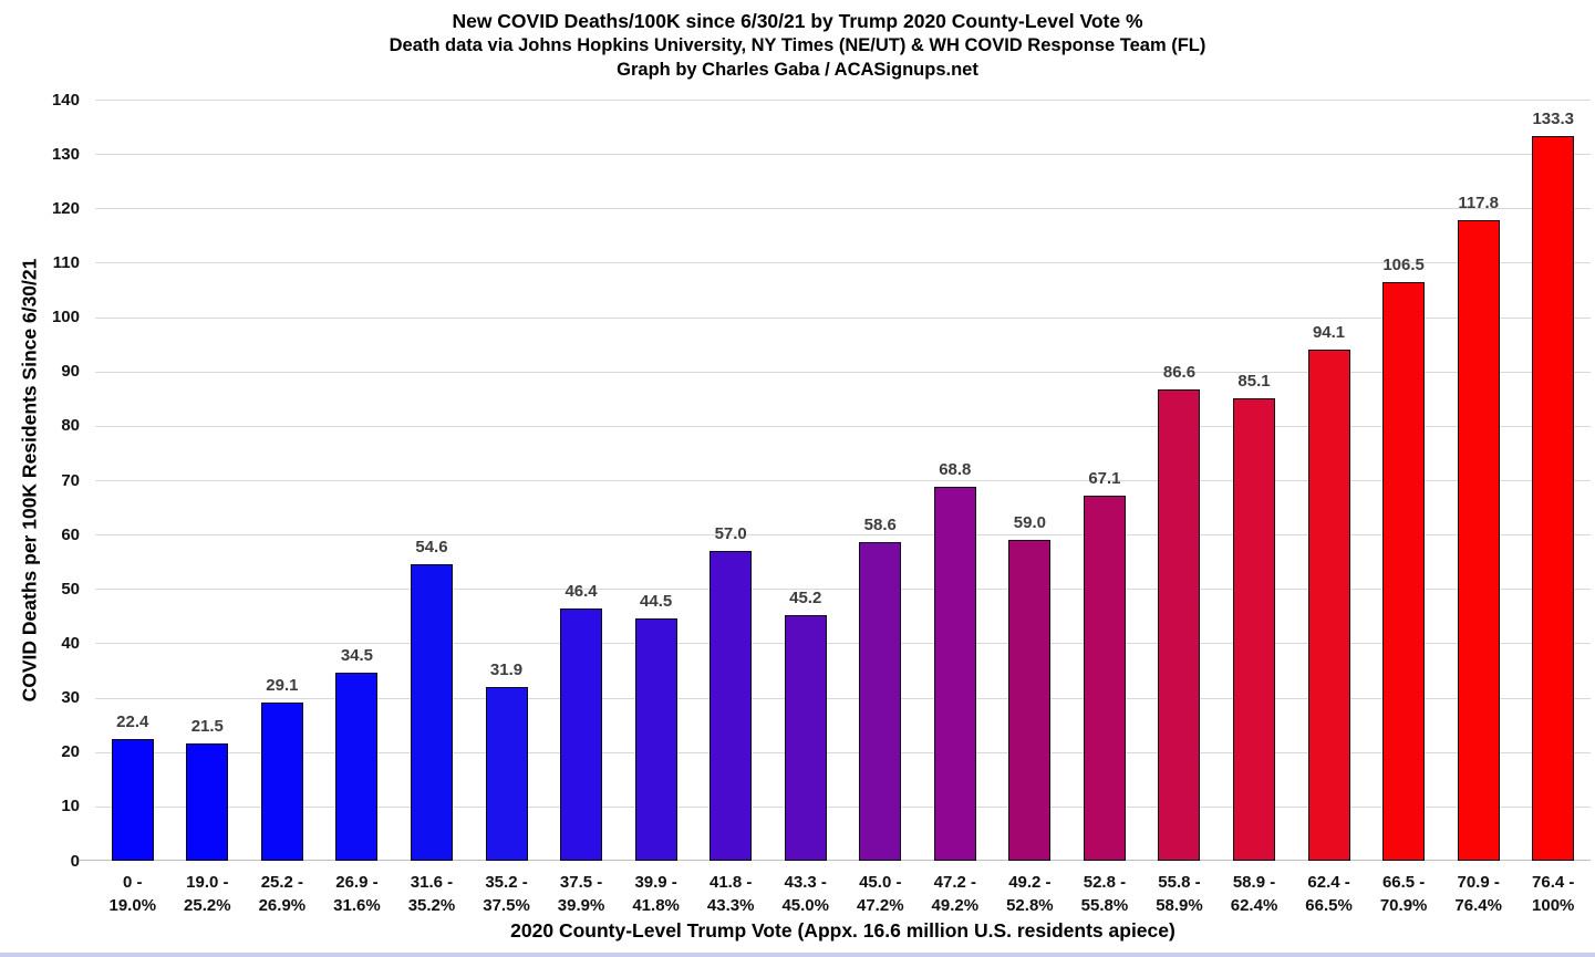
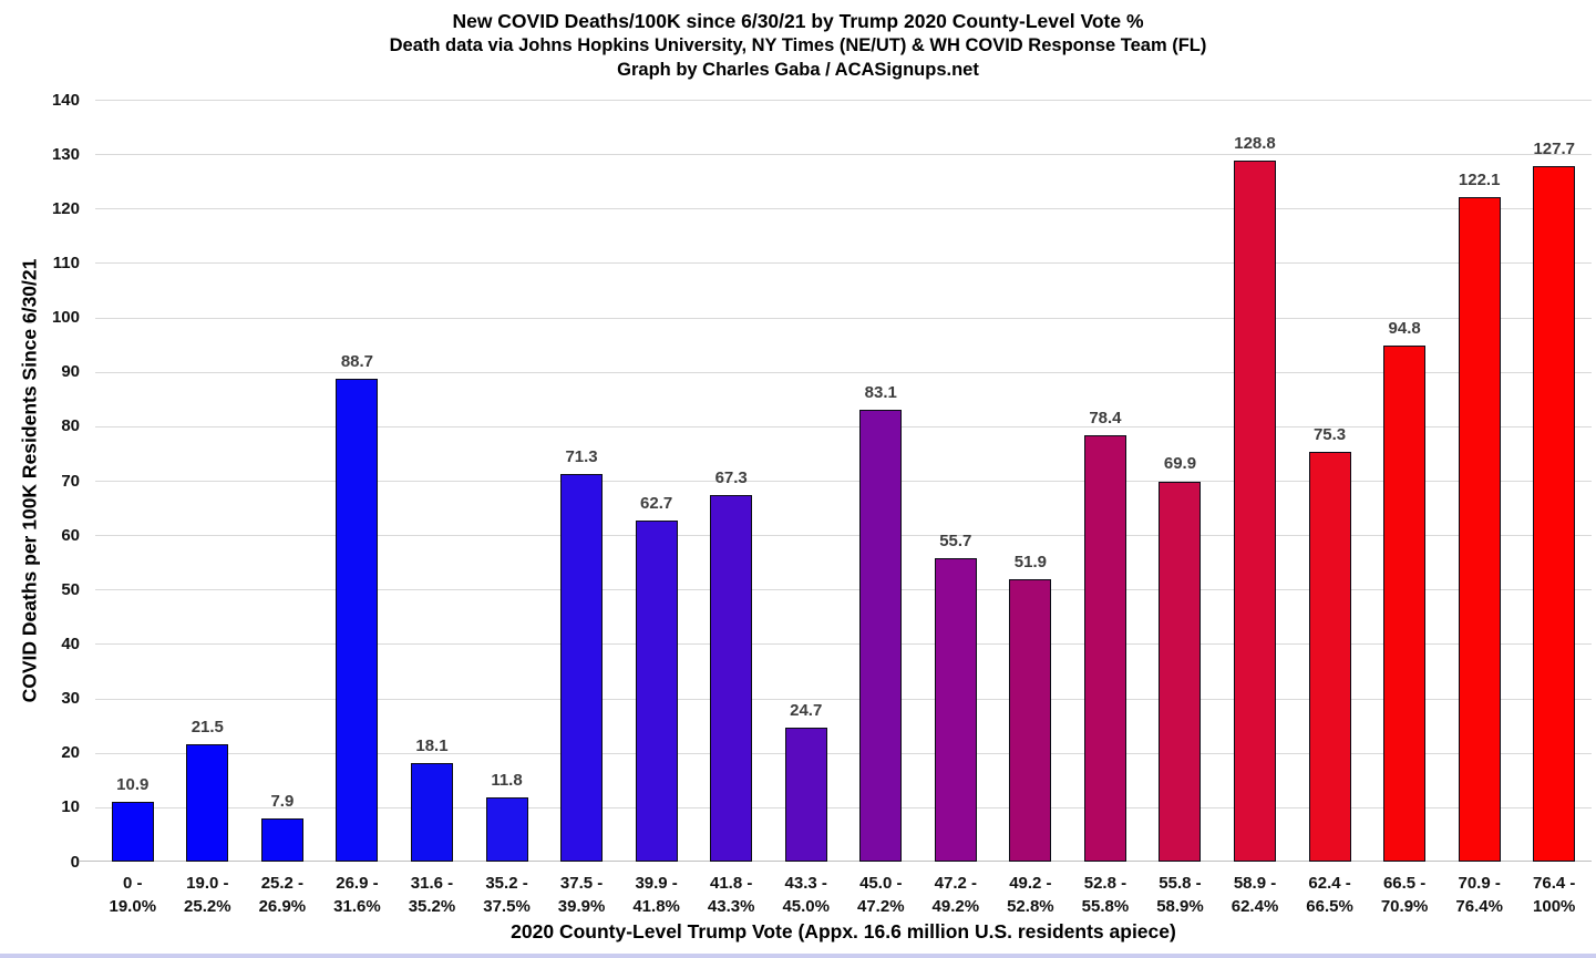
0 - 19.0%: 22.4 -> 10.9
25.2 - 26.9%: 29.1 -> 7.9
26.9 - 31.6%: 34.5 -> 88.7
31.6 - 35.2%: 54.6 -> 18.1
35.2 - 37.5%: 31.9 -> 11.8
37.5 - 39.9%: 46.4 -> 71.3
39.9 - 41.8%: 44.5 -> 62.7
41.8 - 43.3%: 57.0 -> 67.3
43.3 - 45.0%: 45.2 -> 24.7
45.0 - 47.2%: 58.6 -> 83.1
47.2 - 49.2%: 68.8 -> 55.7
49.2 - 52.8%: 59.0 -> 51.9
52.8 - 55.8%: 67.1 -> 78.4
55.8 - 58.9%: 86.6 -> 69.9
58.9 - 62.4%: 85.1 -> 128.8
62.4 - 66.5%: 94.1 -> 75.3
66.5 - 70.9%: 106.5 -> 94.8
70.9 - 76.4%: 117.8 -> 122.1
76.4 - 100%: 133.3 -> 127.7
